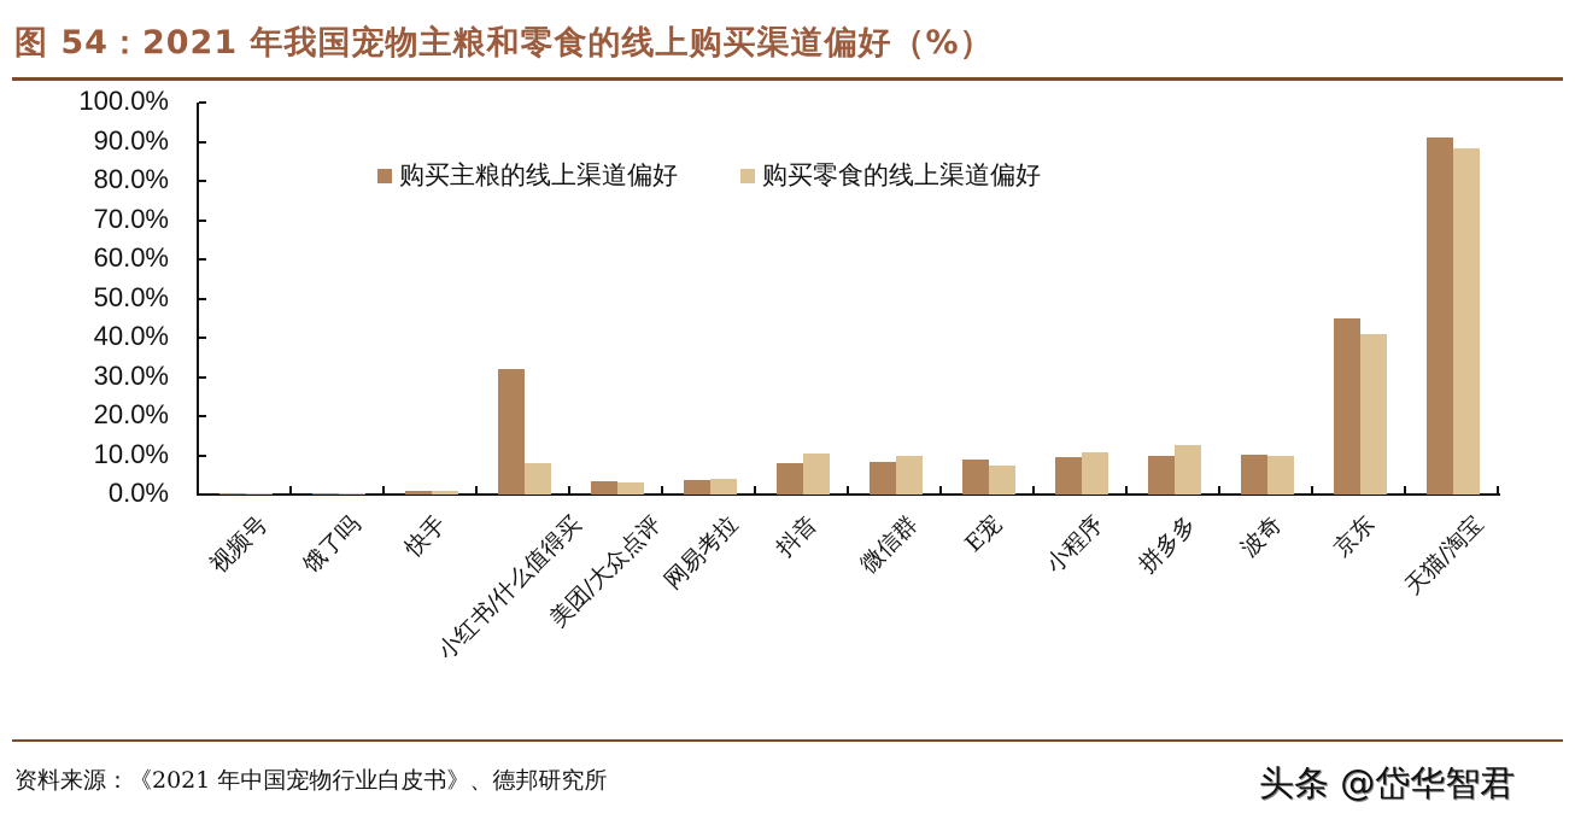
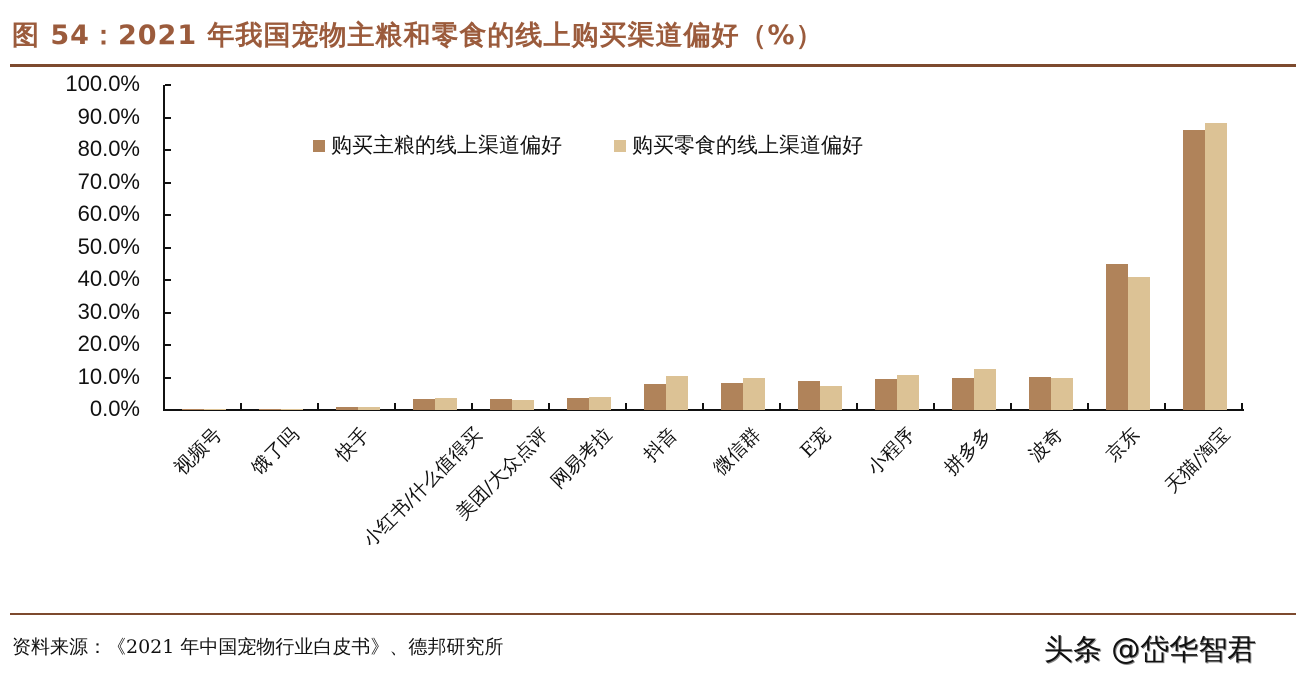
购买主粮的线上渠道偏好/小红书/什么值得买: 32% -> 3%
购买零食的线上渠道偏好/小红书/什么值得买: 8% -> 4%
购买主粮的线上渠道偏好/天猫/淘宝: 91% -> 86%
